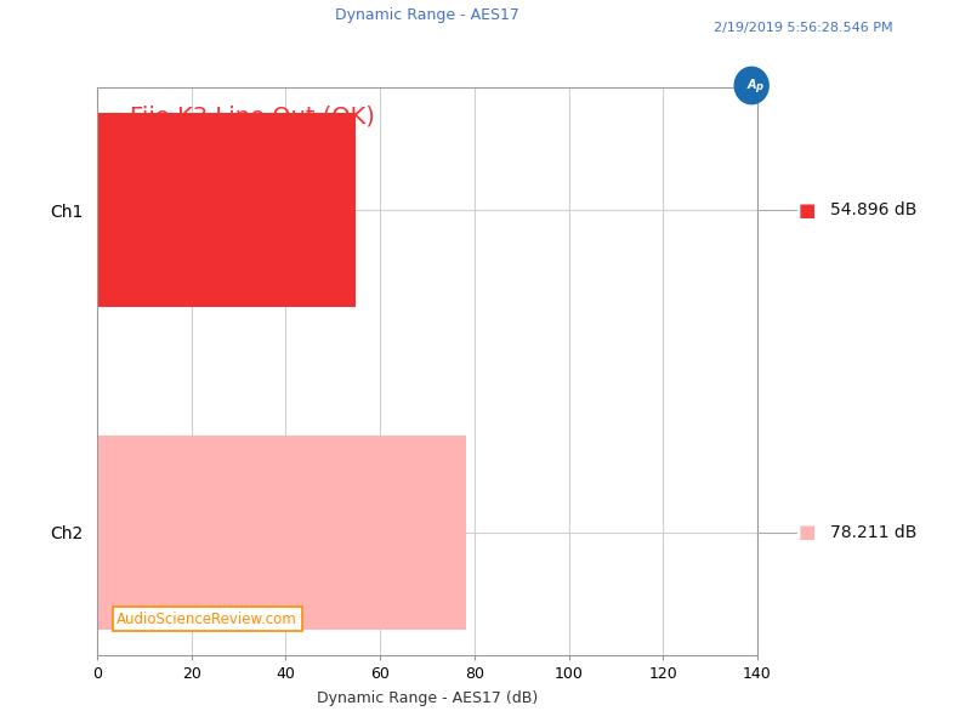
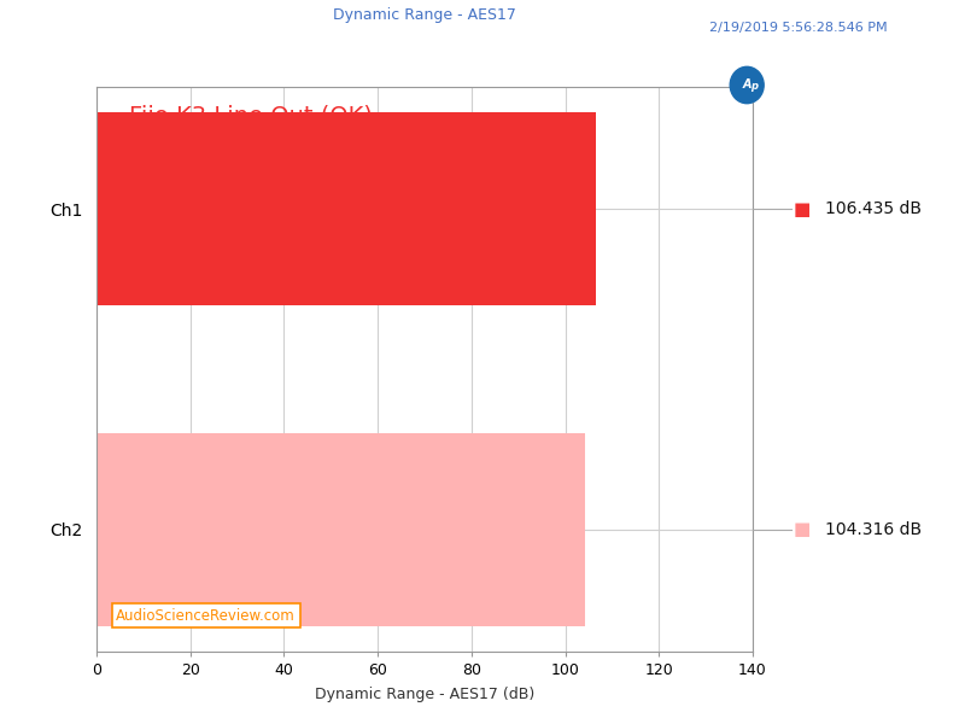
Ch1: 54.896 -> 106.435
Ch2: 78.211 -> 104.316
